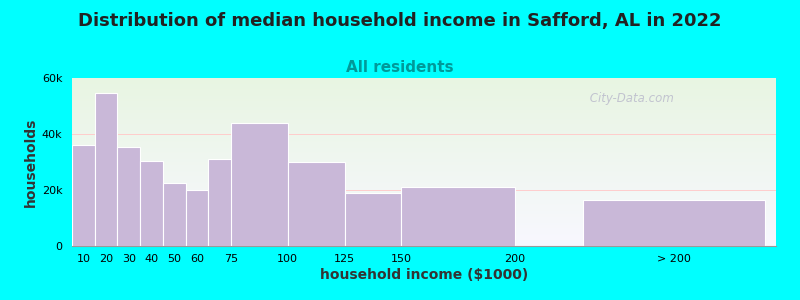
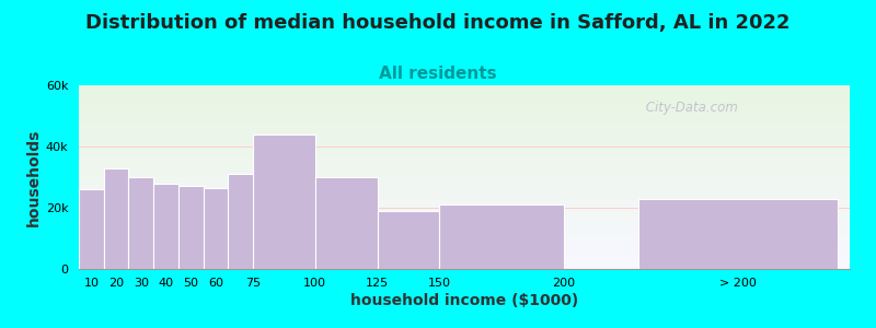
10: 36.0k -> 26.0k
20: 54.5k -> 33.0k
30: 35.5k -> 30.0k
40: 30.5k -> 28.0k
50: 22.5k -> 27.0k
60: 20.0k -> 26.5k
> 200: 16.5k -> 23.0k
